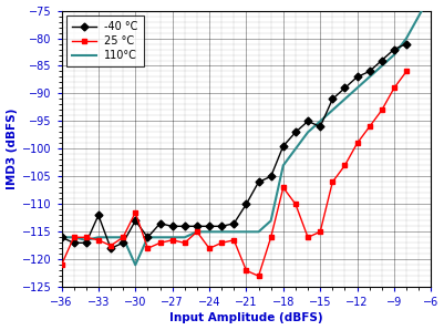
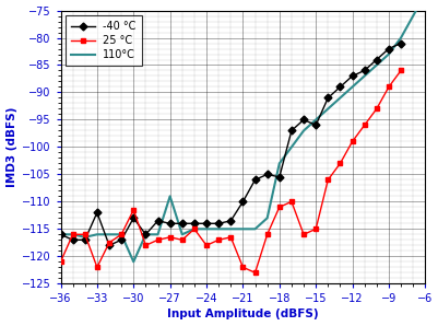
25 °C/−33: -116.5 -> -122.0
110°C/−27: -116.0 -> -109.0
-40 °C/−18: -99.5 -> -105.5
25 °C/−18: -107.0 -> -111.0
